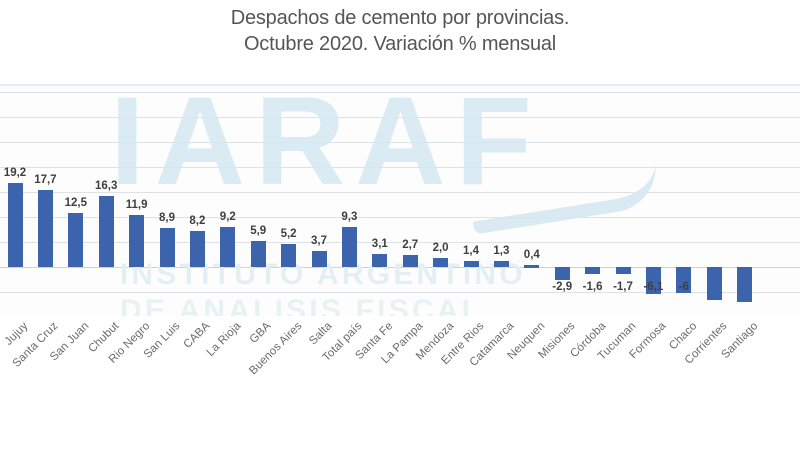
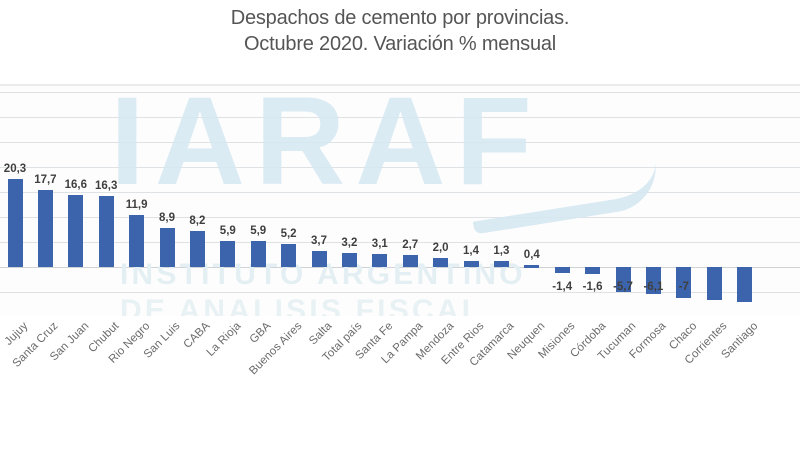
Jujuy: 19,2 -> 20,3
San Juan: 12,5 -> 16,6
La Rioja: 9,2 -> 5,9
Total país: 9,3 -> 3,2
Misiones: -2,9 -> -1,4
Tucuman: -1,7 -> -5,7
Chaco: -6 -> -7
